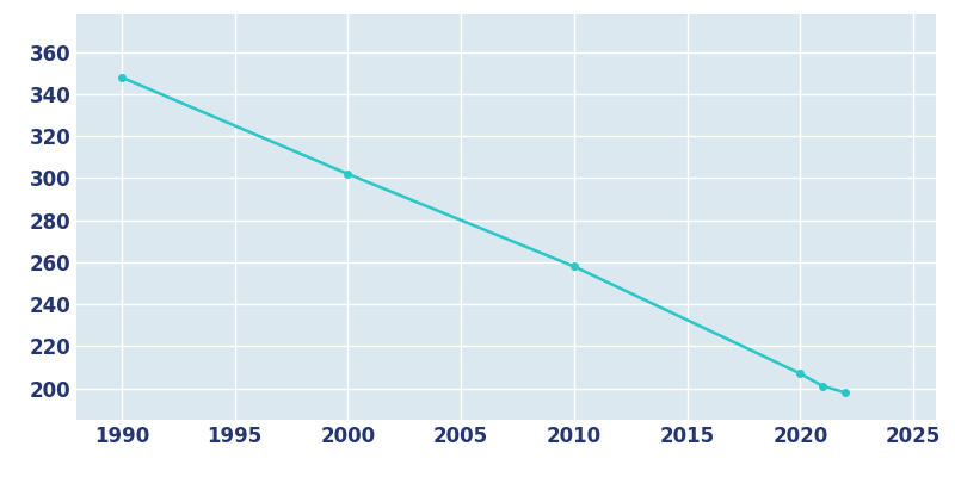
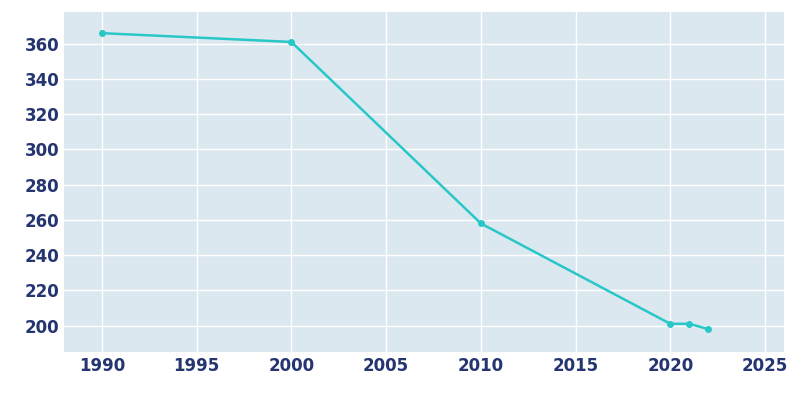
1990: 348 -> 366
2000: 302 -> 361
2020: 207 -> 201
